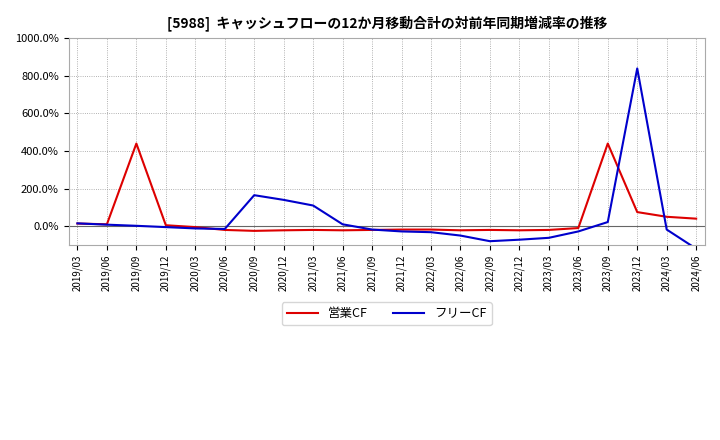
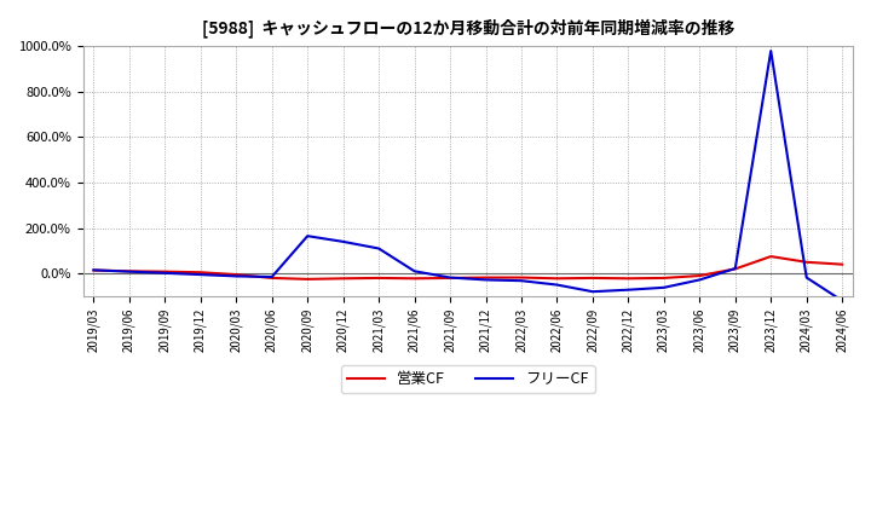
営業CF/2019/09: 440% -> 10%
営業CF/2023/09: 440% -> 20%
フリーCF/2023/12: 840% -> 980%
